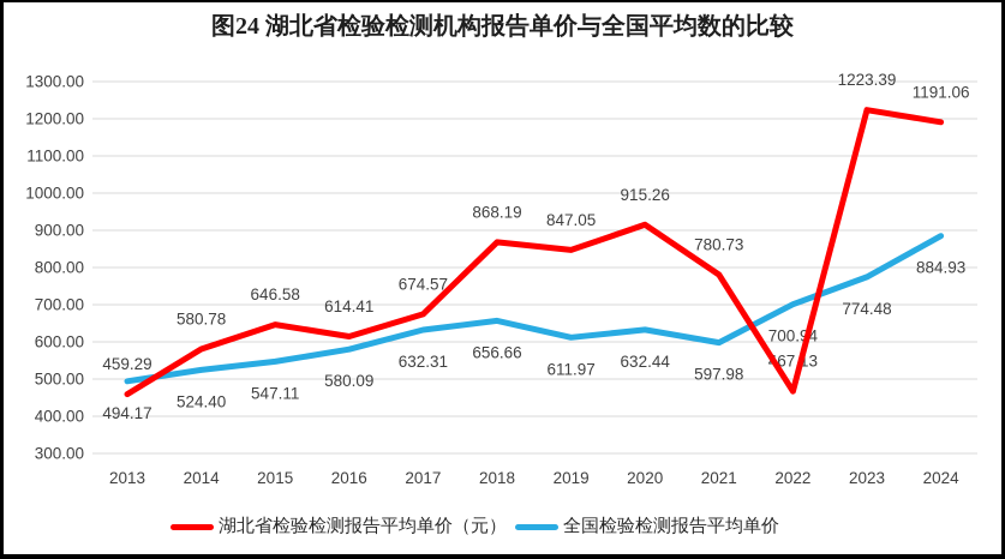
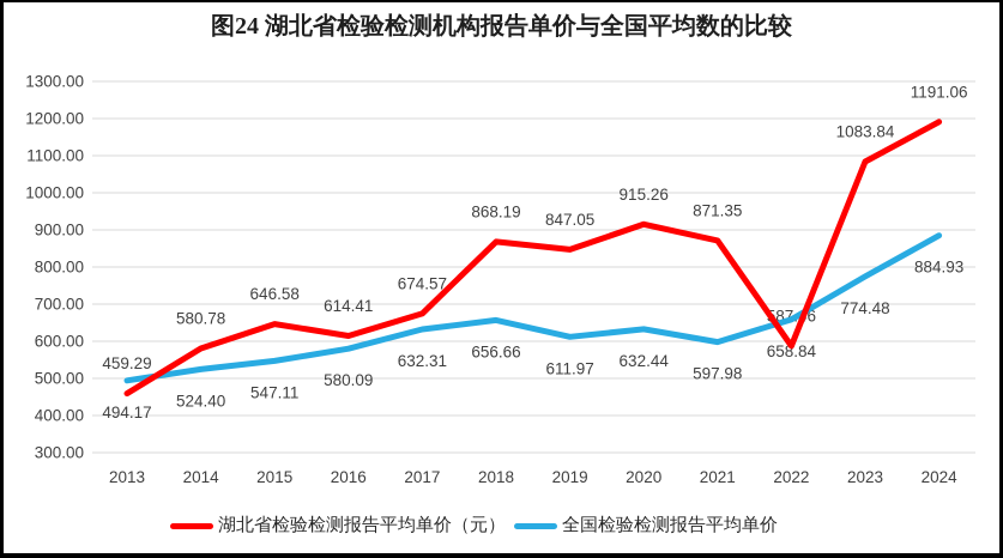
湖北省检验检测报告平均单价（元）/2021: 780.73 -> 871.35
湖北省检验检测报告平均单价（元）/2022: 467.13 -> 587.46
全国检验检测报告平均单价/2022: 700.94 -> 658.84
湖北省检验检测报告平均单价（元）/2023: 1223.39 -> 1083.84
